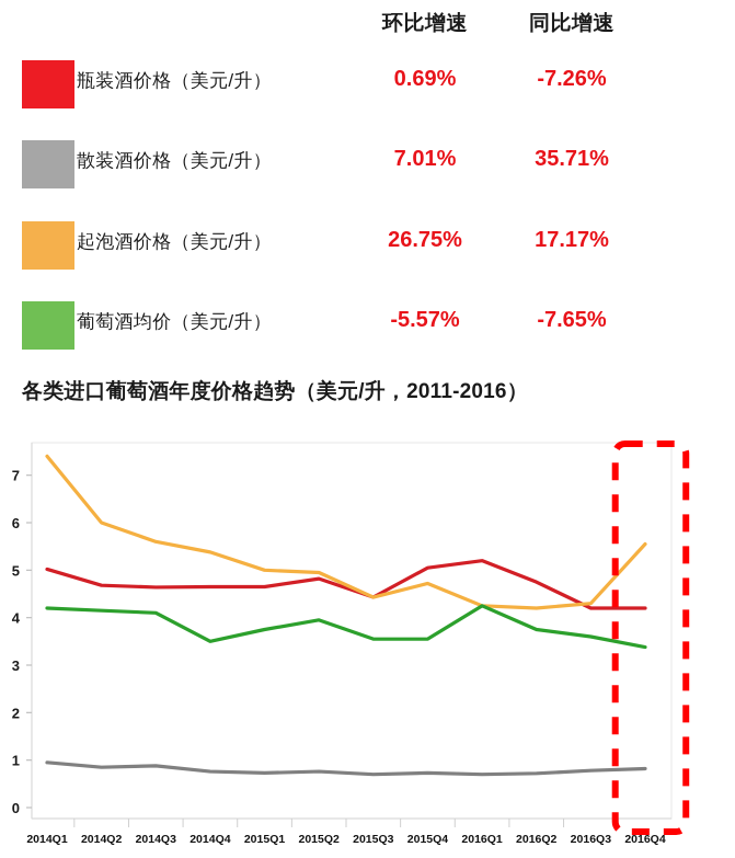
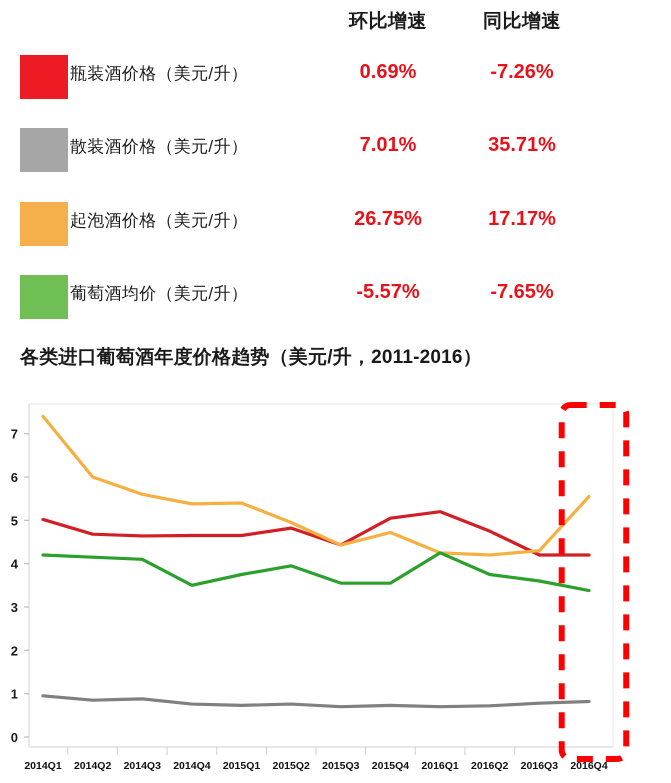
起泡酒价格（美元/升）/2015Q1: 5.0 -> 5.4
